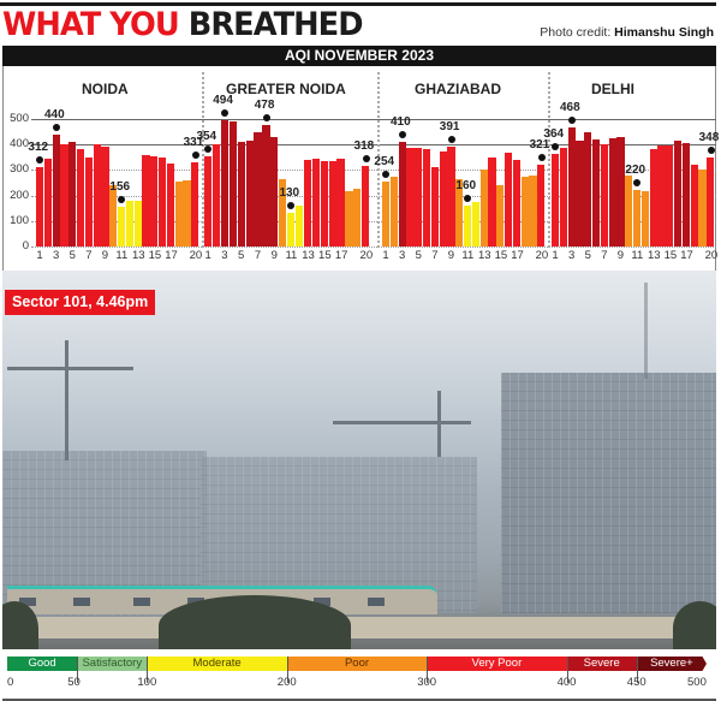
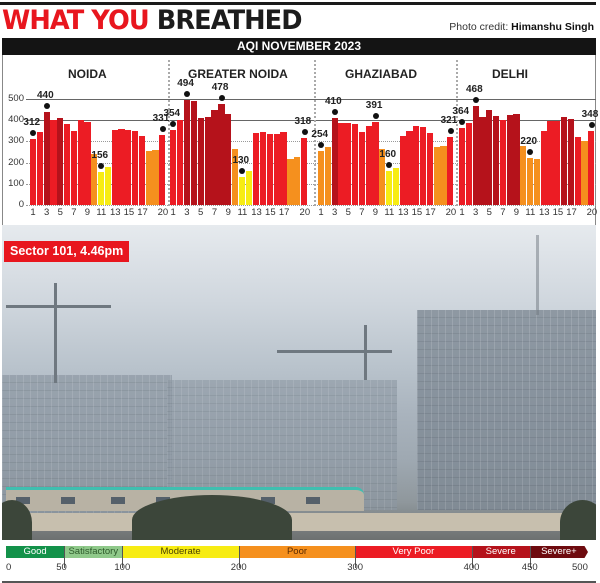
GHAZIABAD/7: 310 -> 340
NOIDA/13: 180 -> 360
GHAZIABAD/13: 300 -> 320
DELHI/13: 380 -> 350
GHAZIABAD/15: 240 -> 380
